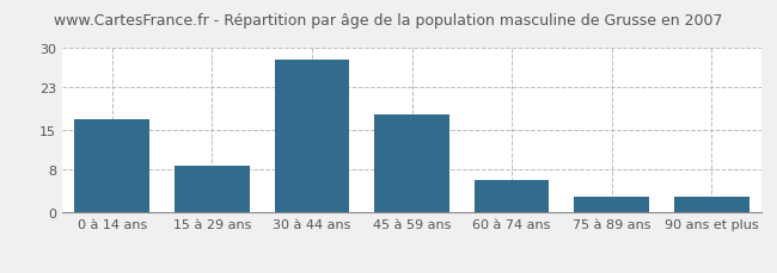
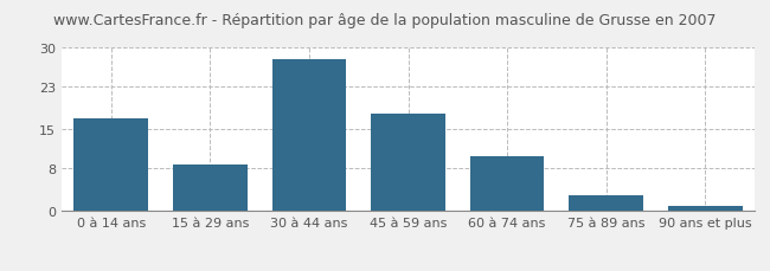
60 à 74 ans: 6.0 -> 10.0
90 ans et plus: 3.0 -> 1.0
